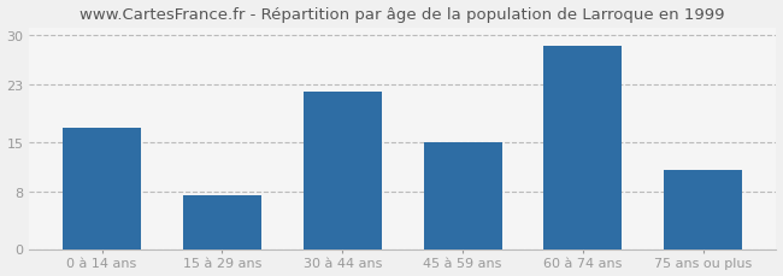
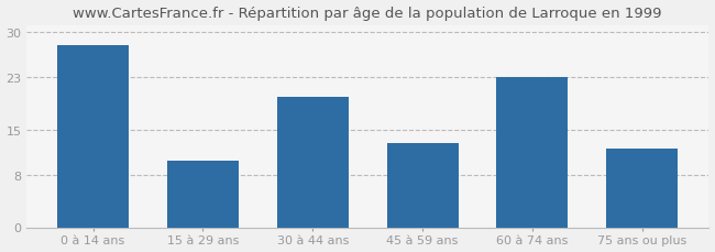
0 à 14 ans: 17.0 -> 28.0
15 à 29 ans: 7.5 -> 10.2
30 à 44 ans: 22.0 -> 20.0
45 à 59 ans: 15.0 -> 13.0
60 à 74 ans: 28.5 -> 23.0
75 ans ou plus: 11.0 -> 12.0
